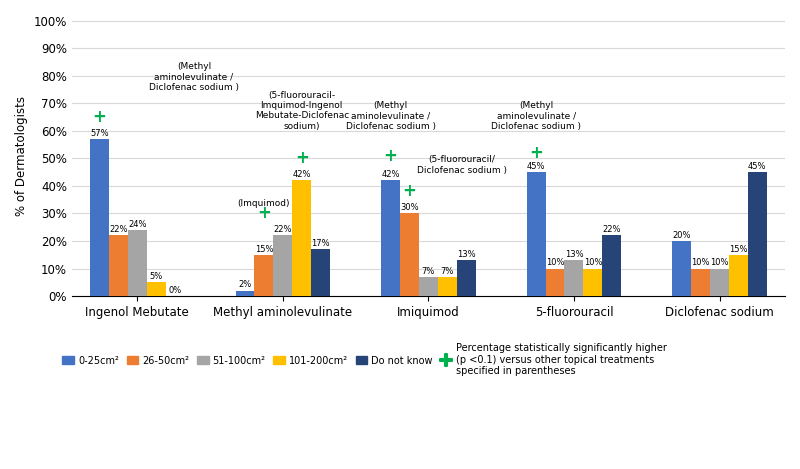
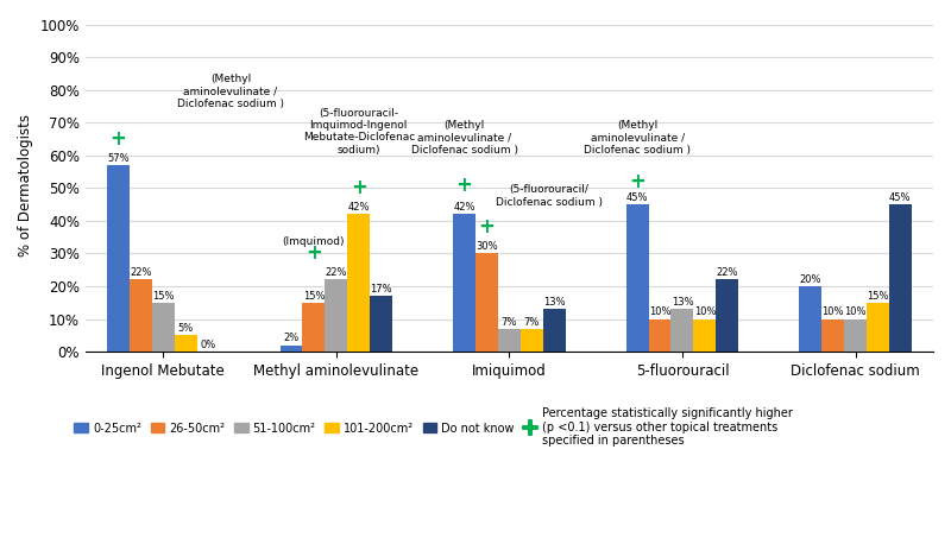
51-100cm²/Ingenol Mebutate: 24% -> 15%
